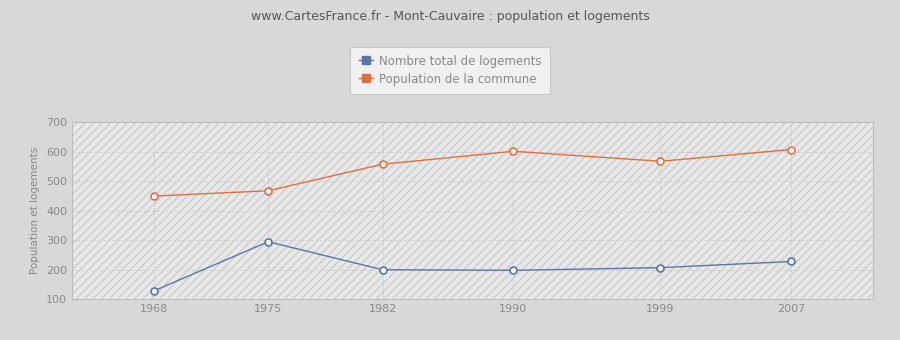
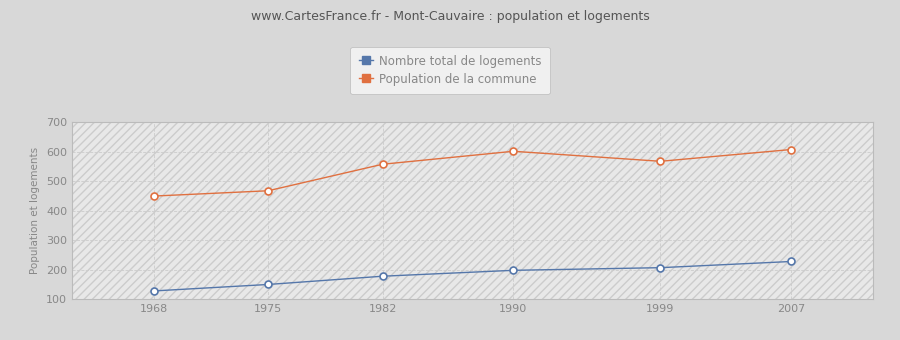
Nombre total de logements/1975: 295 -> 150
Nombre total de logements/1982: 200 -> 178
